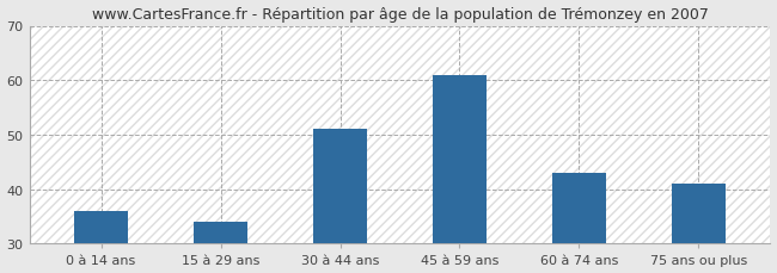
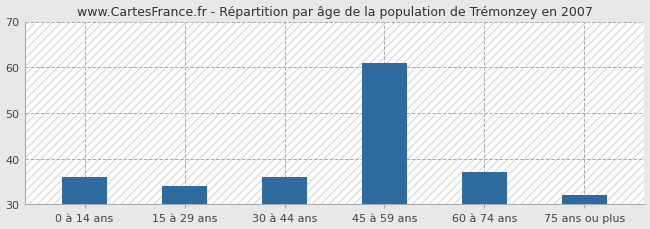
30 à 44 ans: 51 -> 36
60 à 74 ans: 43 -> 37
75 ans ou plus: 41 -> 32
